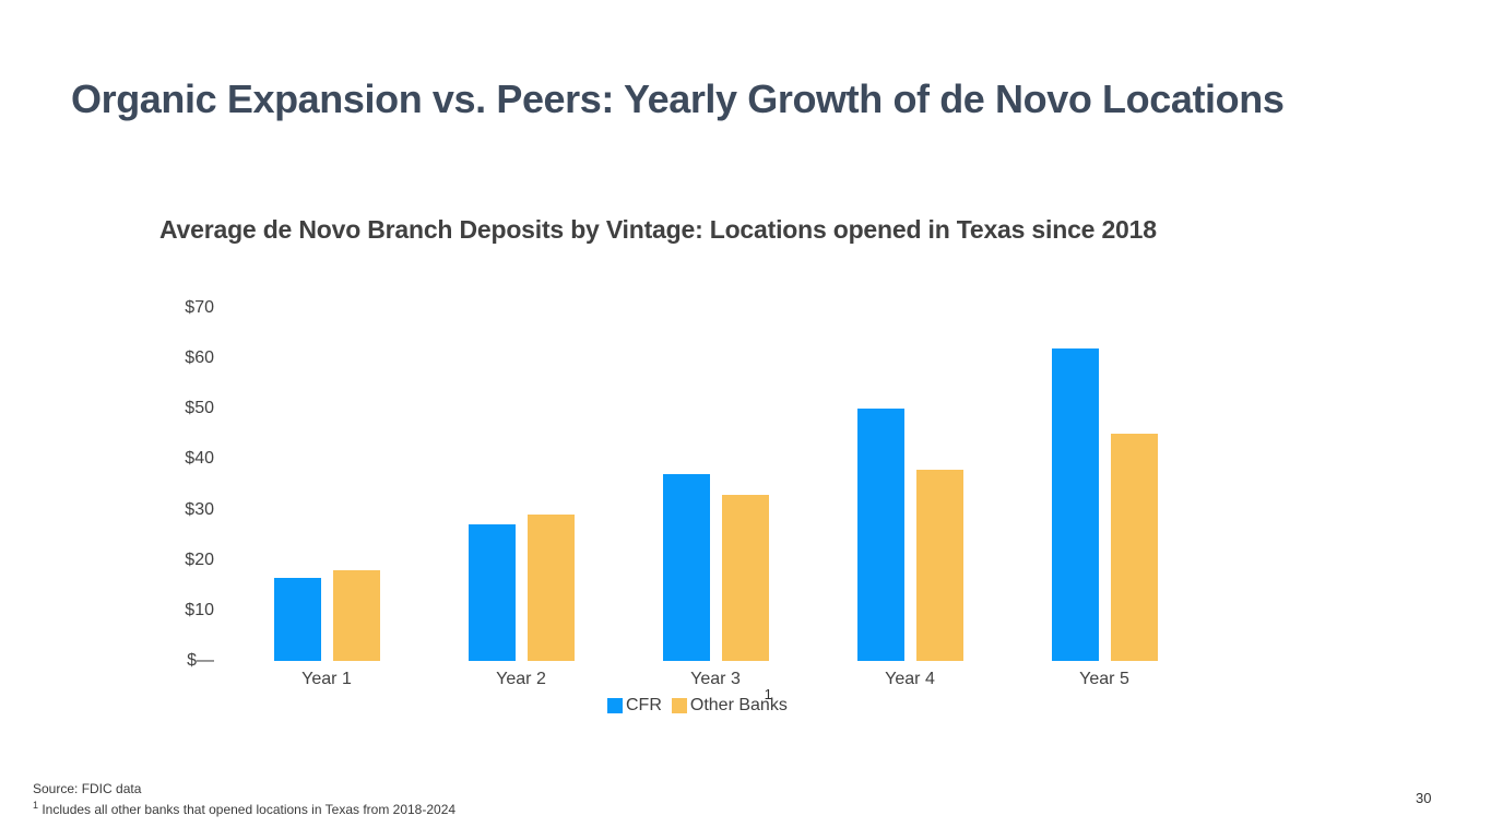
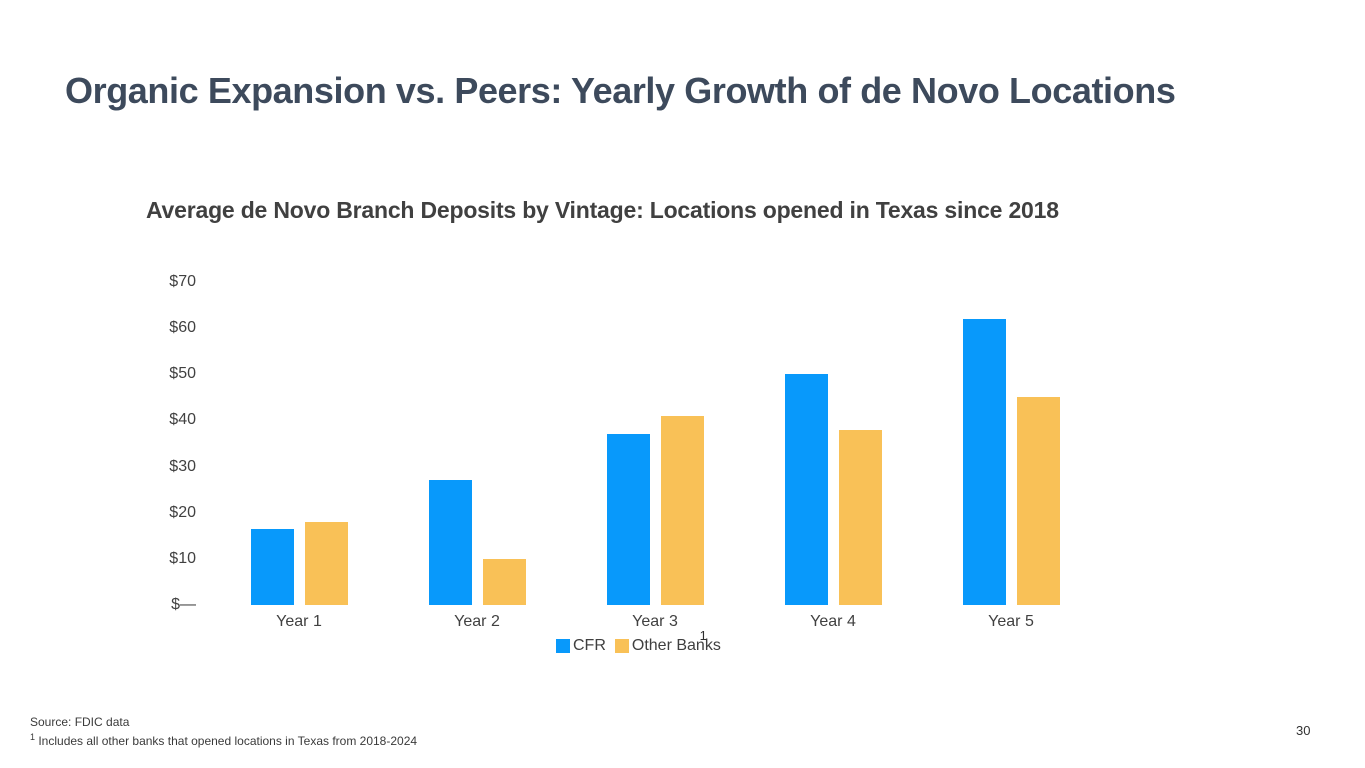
Other Banks/Year 2: $29 -> $10
Other Banks/Year 3: $33 -> $41
